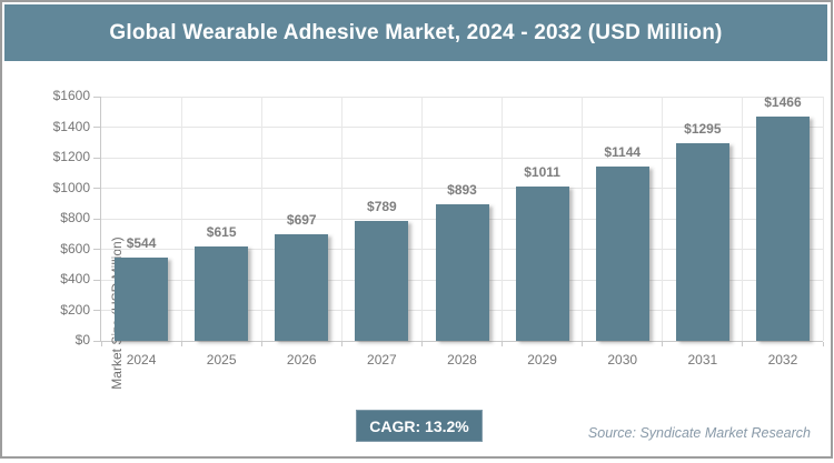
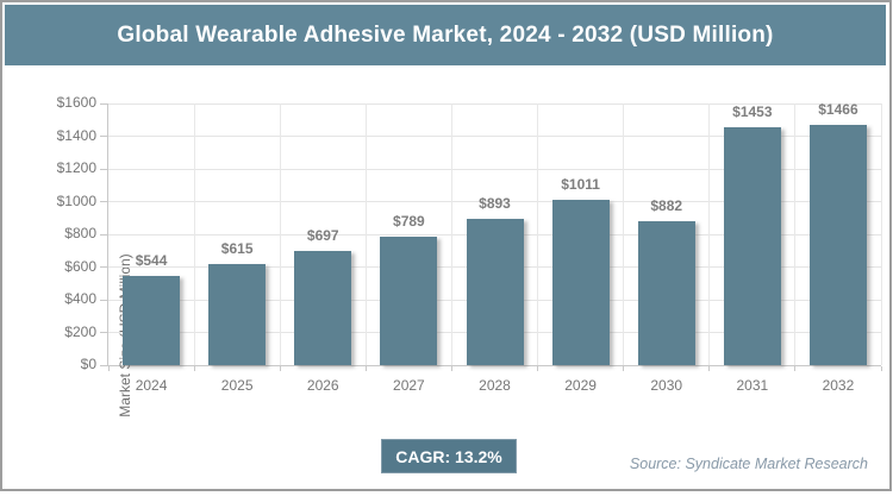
2030: $1144 -> $882
2031: $1295 -> $1453
